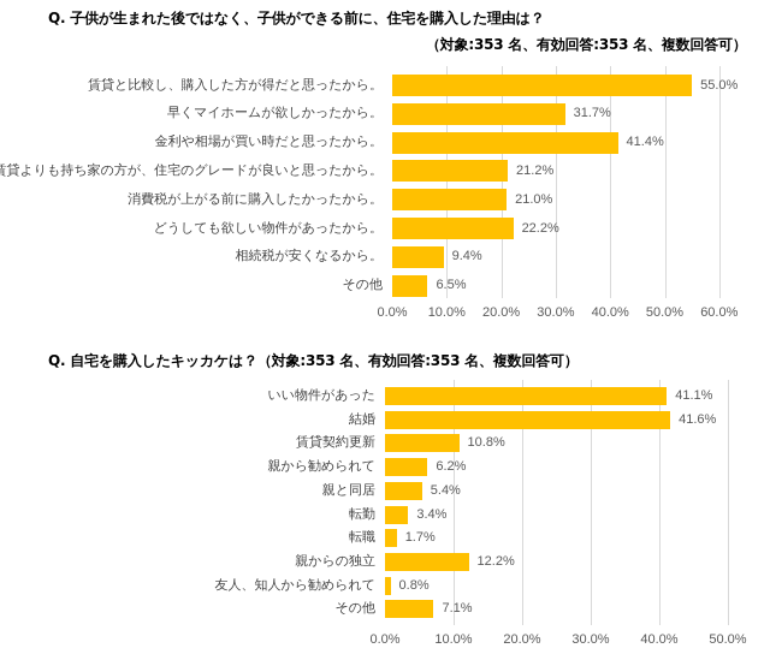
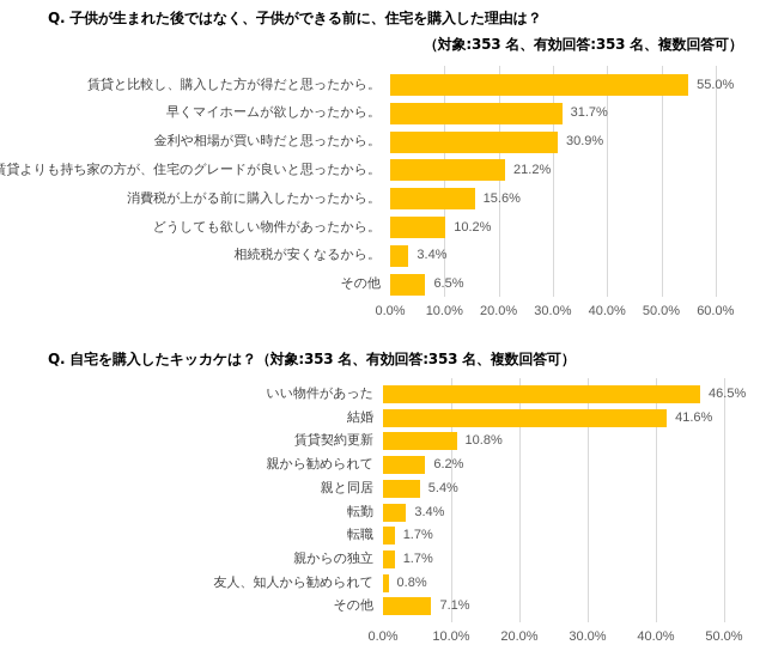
Q. 子供が生まれた後ではなく、子供ができる前に、住宅を購入した理由は？/金利や相場が買い時だと思ったから。: 41.4% -> 30.9%
Q. 子供が生まれた後ではなく、子供ができる前に、住宅を購入した理由は？/消費税が上がる前に購入したかったから。: 21.0% -> 15.6%
Q. 子供が生まれた後ではなく、子供ができる前に、住宅を購入した理由は？/どうしても欲しい物件があったから。: 22.2% -> 10.2%
Q. 子供が生まれた後ではなく、子供ができる前に、住宅を購入した理由は？/相続税が安くなるから。: 9.4% -> 3.4%
Q. 自宅を購入したキッカケは？（対象:353 名、有効回答:353 名、複数回答可）/いい物件があった: 41.1% -> 46.5%
Q. 自宅を購入したキッカケは？（対象:353 名、有効回答:353 名、複数回答可）/親からの独立: 12.2% -> 1.7%
